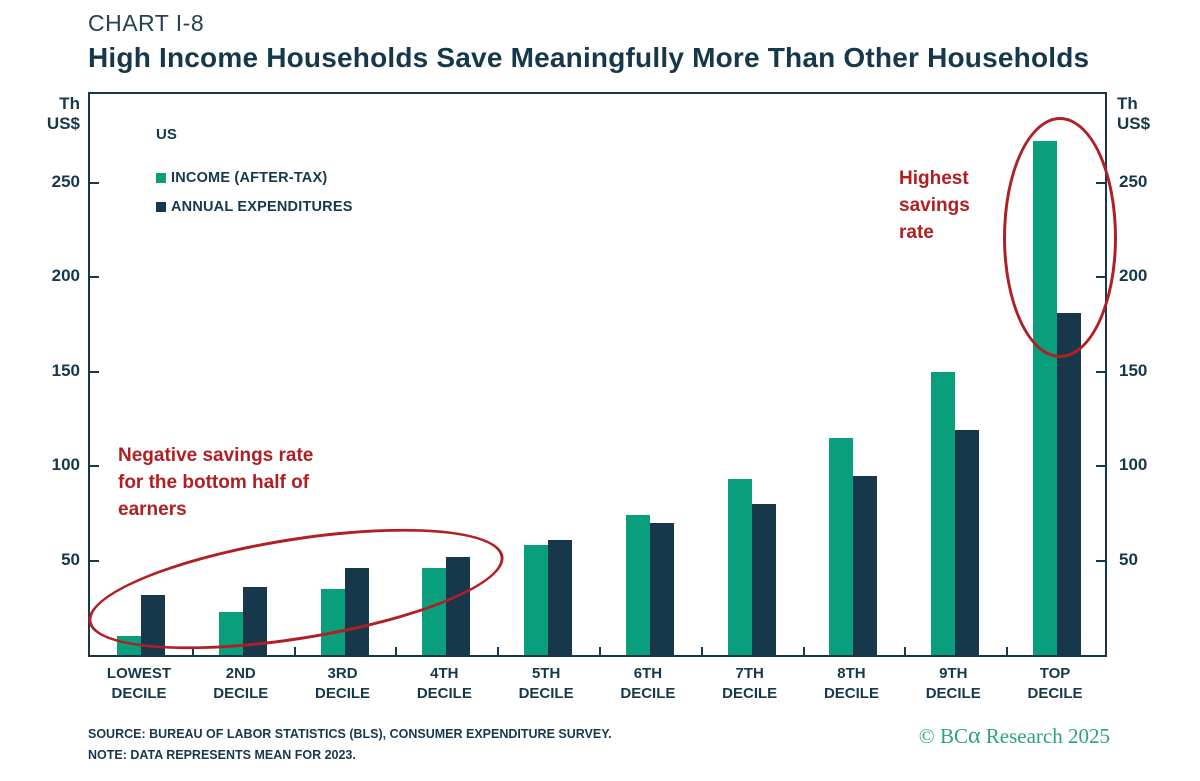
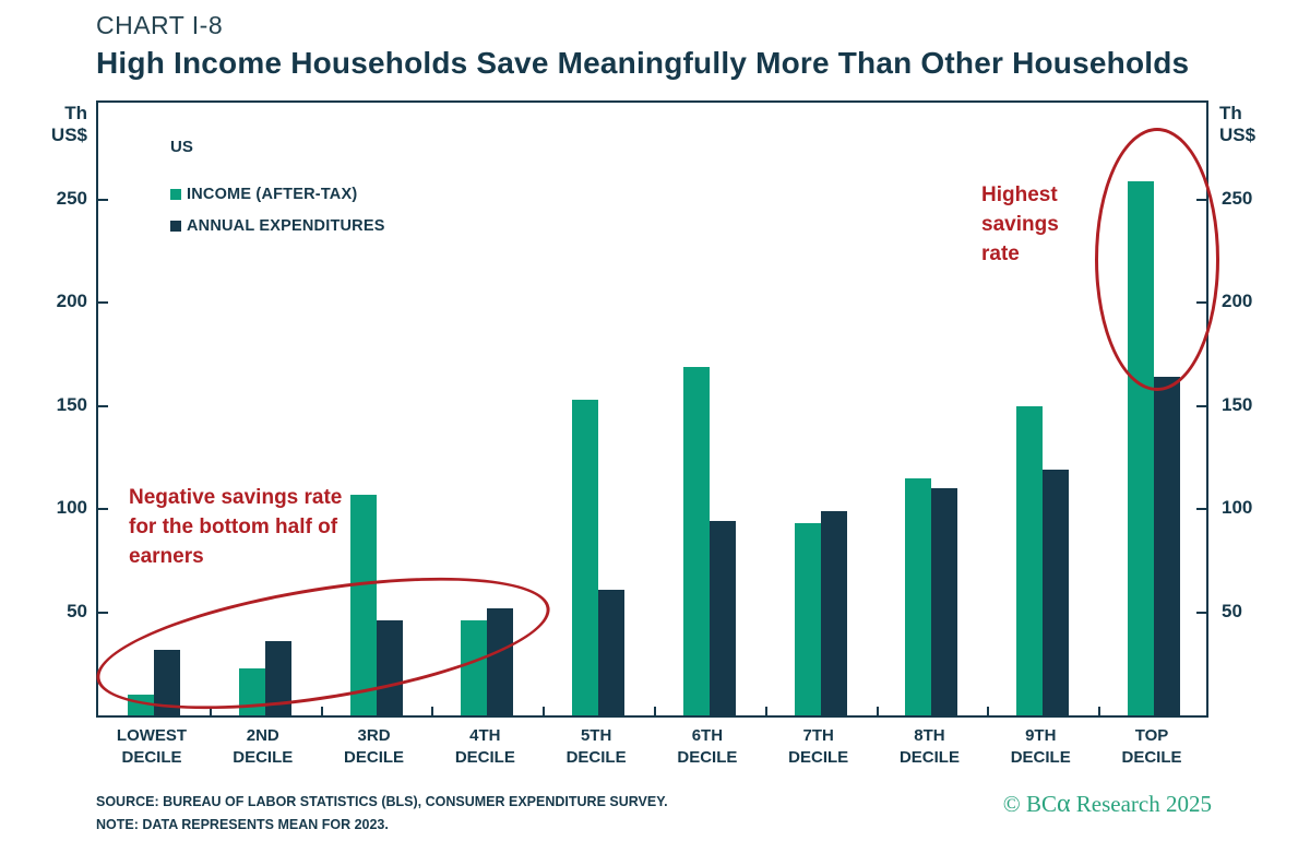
INCOME (AFTER-TAX)/3RD DECILE: 35 -> 107
INCOME (AFTER-TAX)/5TH DECILE: 58 -> 153
INCOME (AFTER-TAX)/6TH DECILE: 74 -> 169
ANNUAL EXPENDITURES/6TH DECILE: 70 -> 94
ANNUAL EXPENDITURES/7TH DECILE: 80 -> 99
ANNUAL EXPENDITURES/8TH DECILE: 95 -> 110
INCOME (AFTER-TAX)/TOP DECILE: 272 -> 259
ANNUAL EXPENDITURES/TOP DECILE: 181 -> 164
